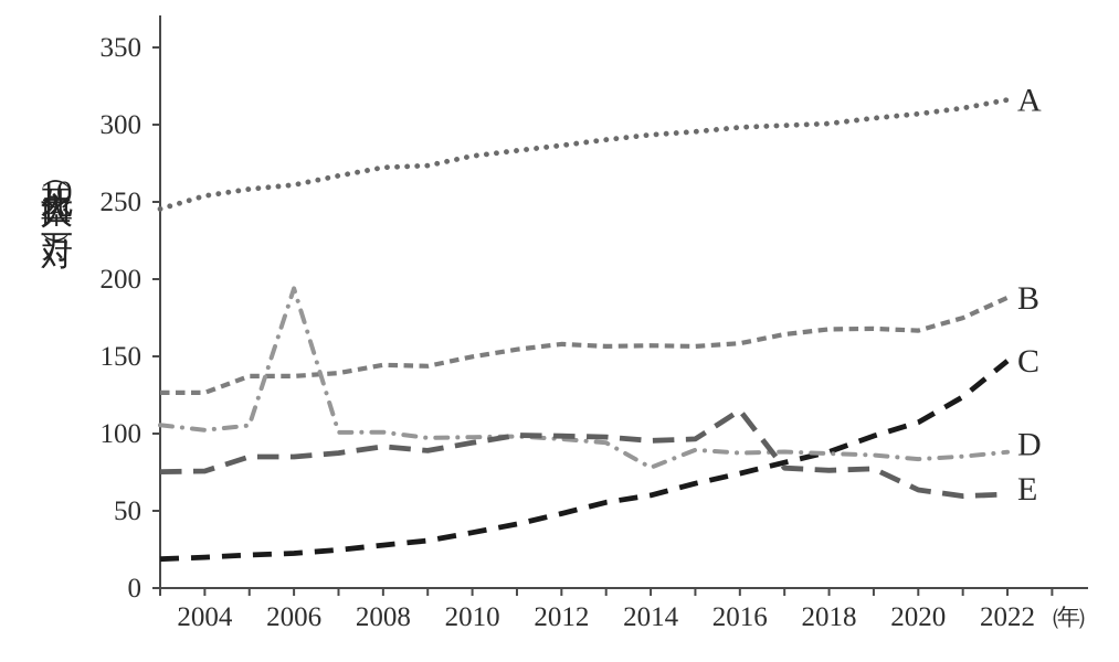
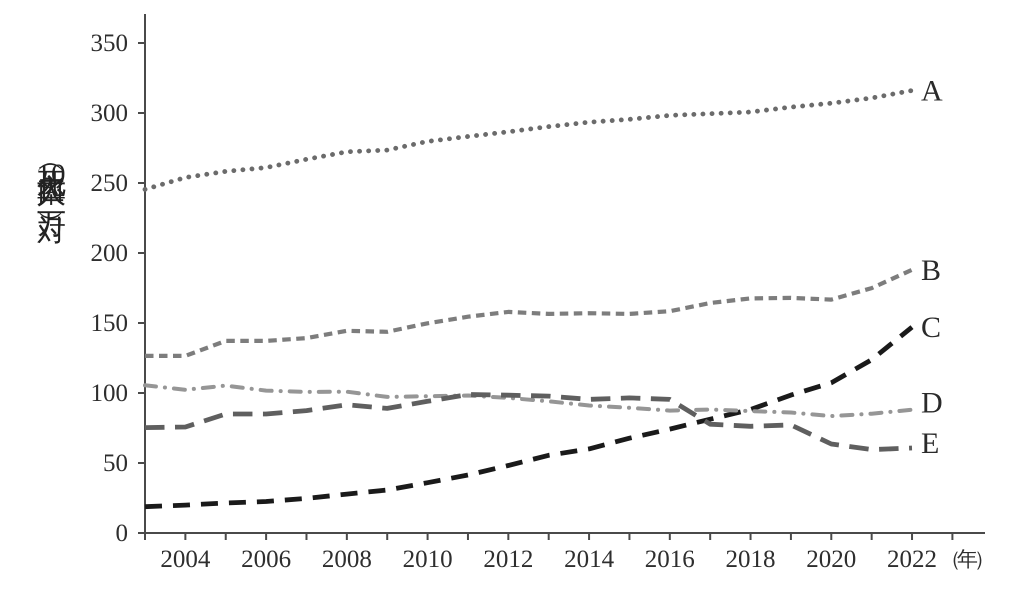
D/2006: 194 -> 102
D/2014: 78 -> 91
E/2016: 115 -> 95
